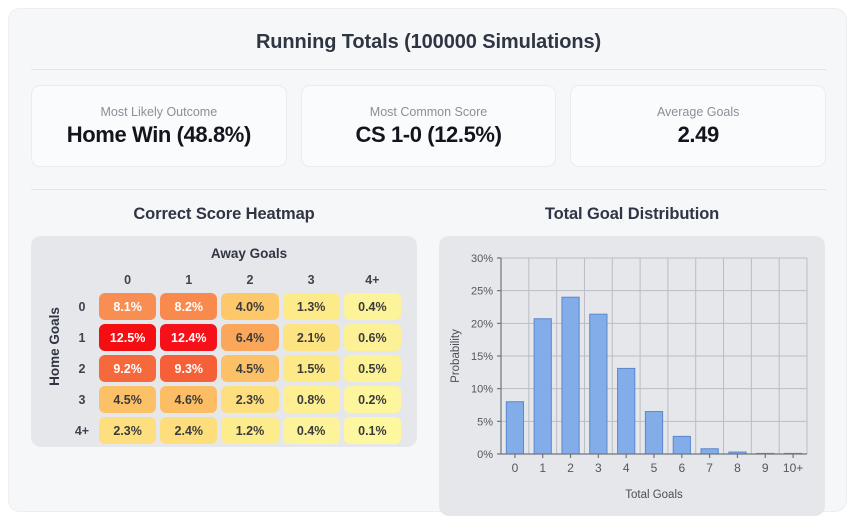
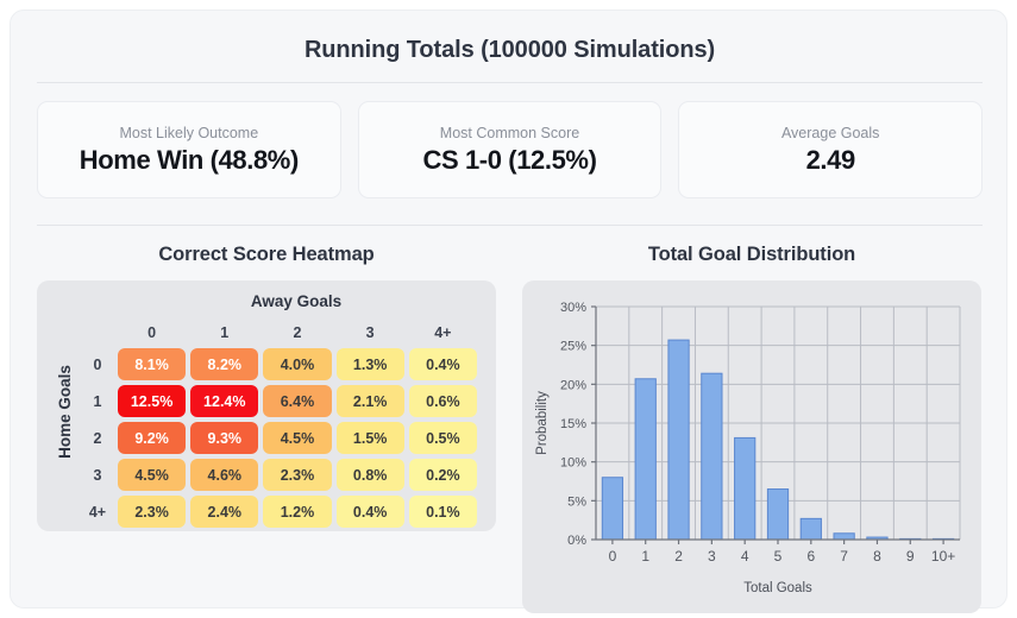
2: 24% -> 26%
